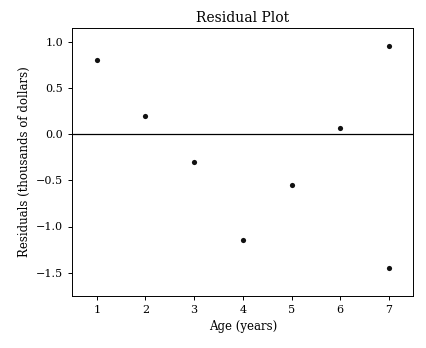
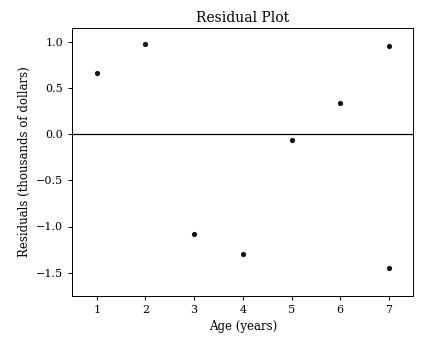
1: 0.80 -> 0.66
2: 0.20 -> 0.98
3: -0.30 -> -1.08
4: -1.15 -> -1.30
5: -0.55 -> -0.06
6: 0.07 -> 0.34
